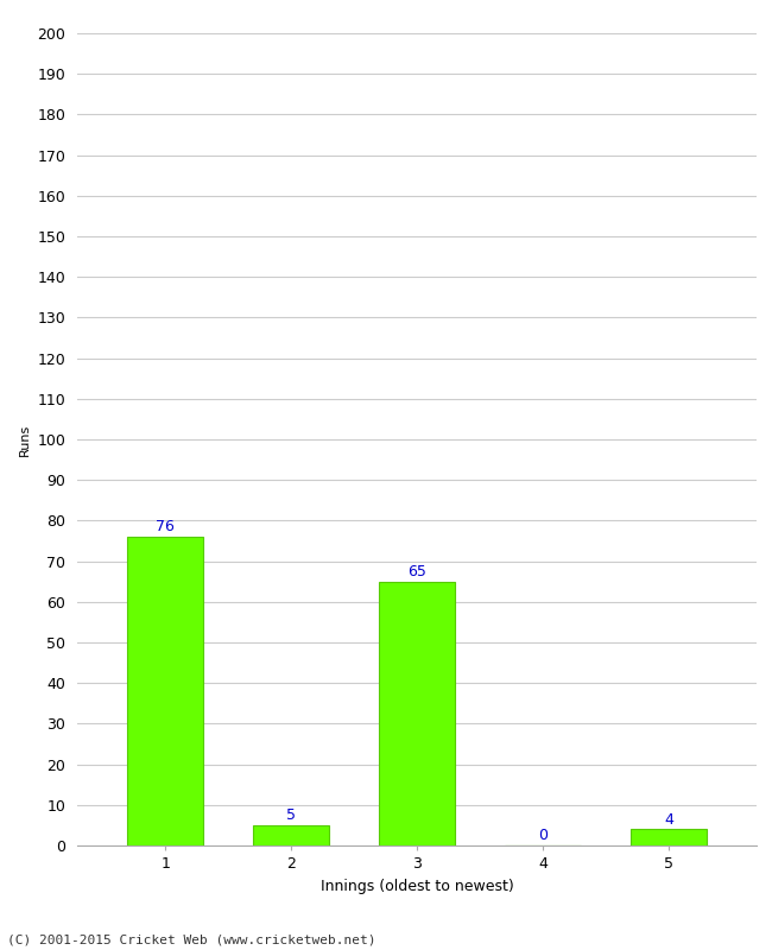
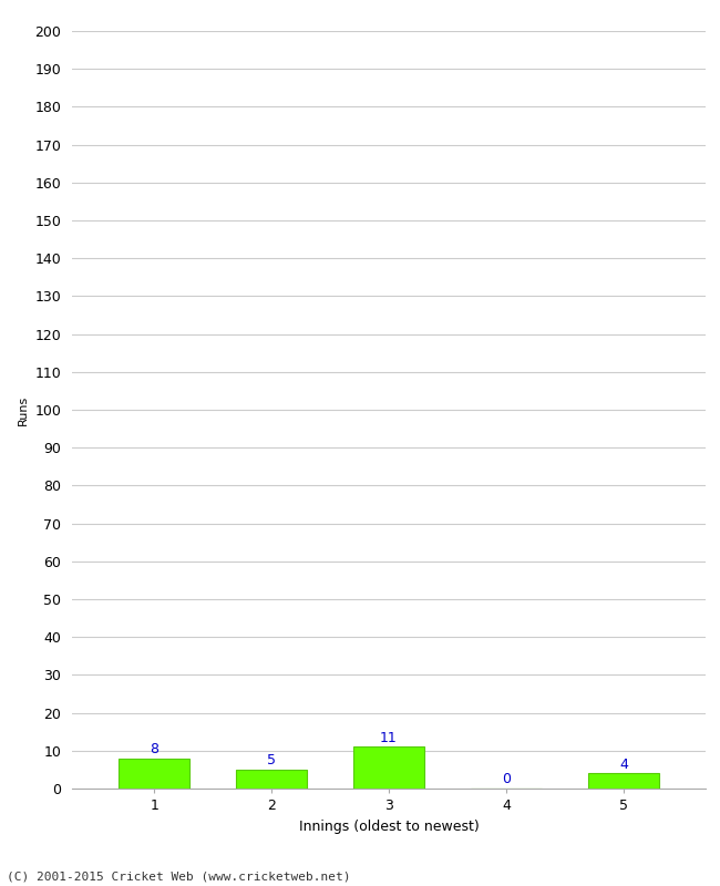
1: 76 -> 8
3: 65 -> 11
